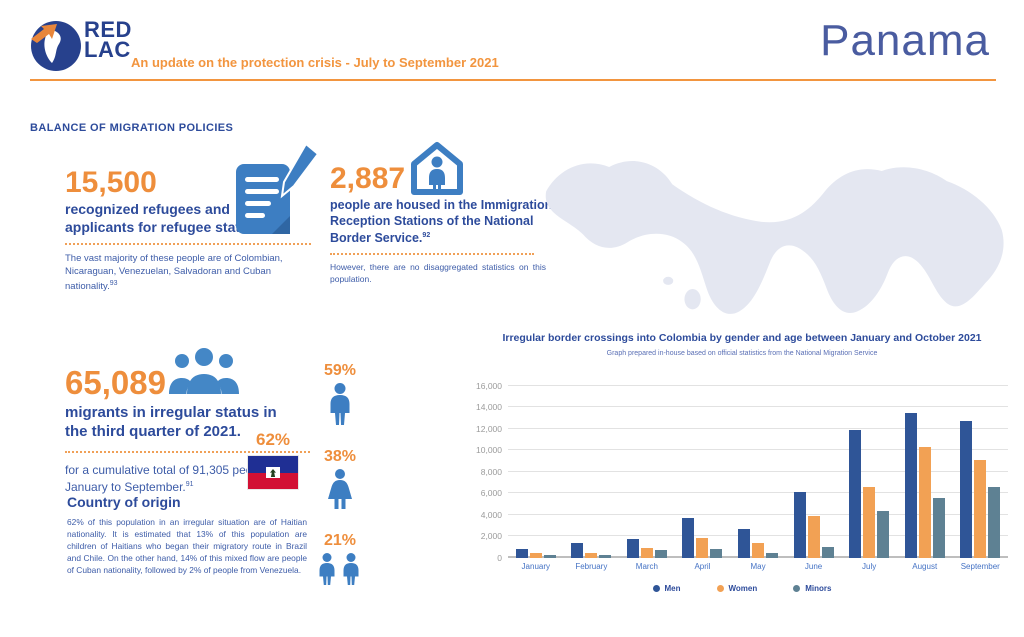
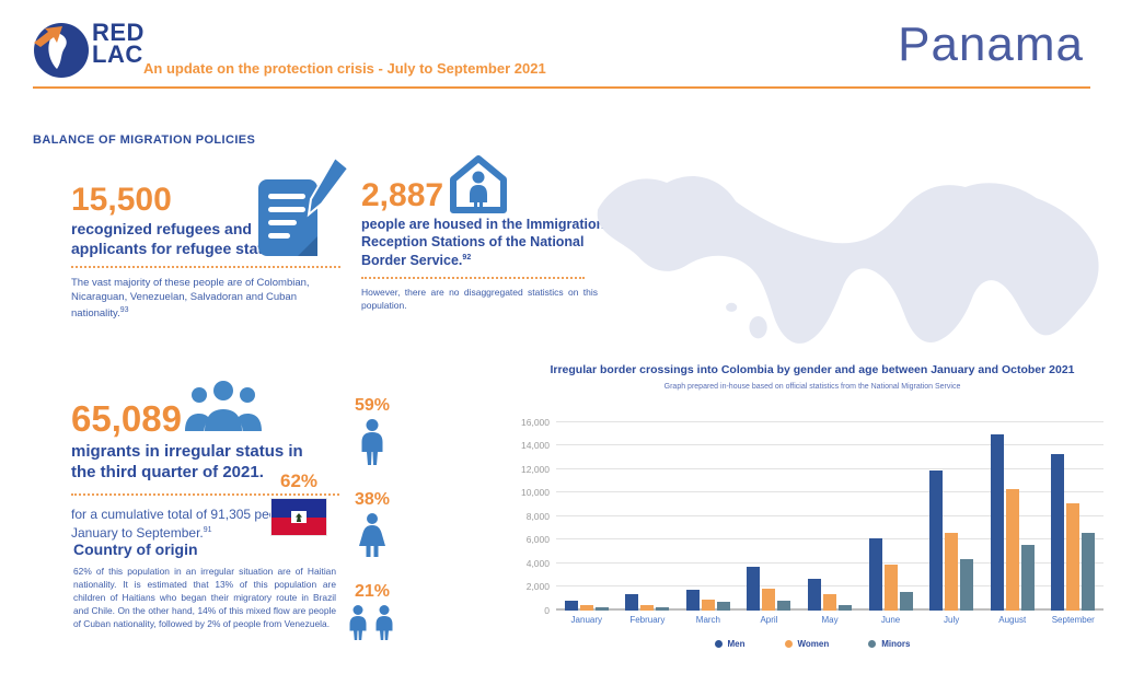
Minors/June: 1000 -> 1600
Men/August: 13500 -> 15000
Men/September: 12700 -> 13300
